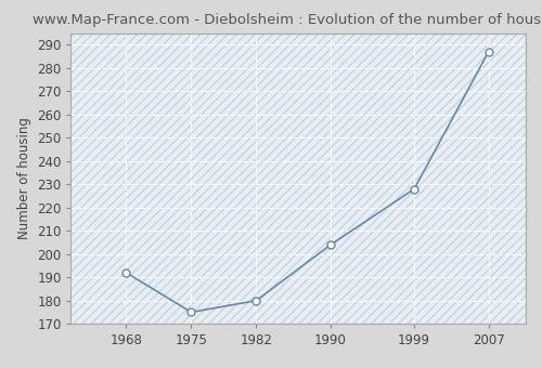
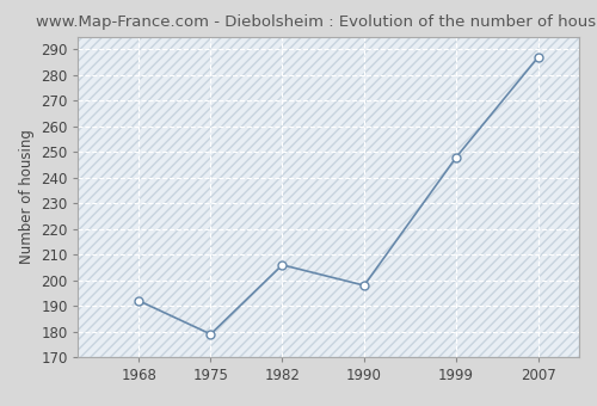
1975: 175 -> 179
1982: 180 -> 206
1990: 204 -> 198
1999: 228 -> 248
